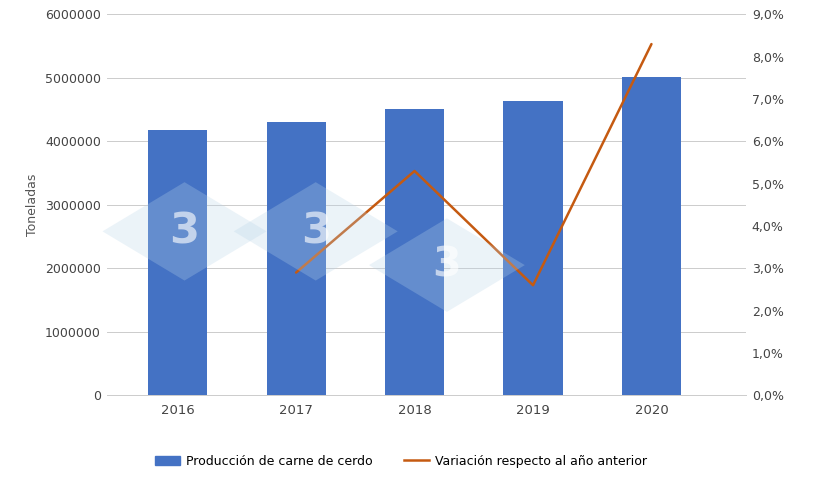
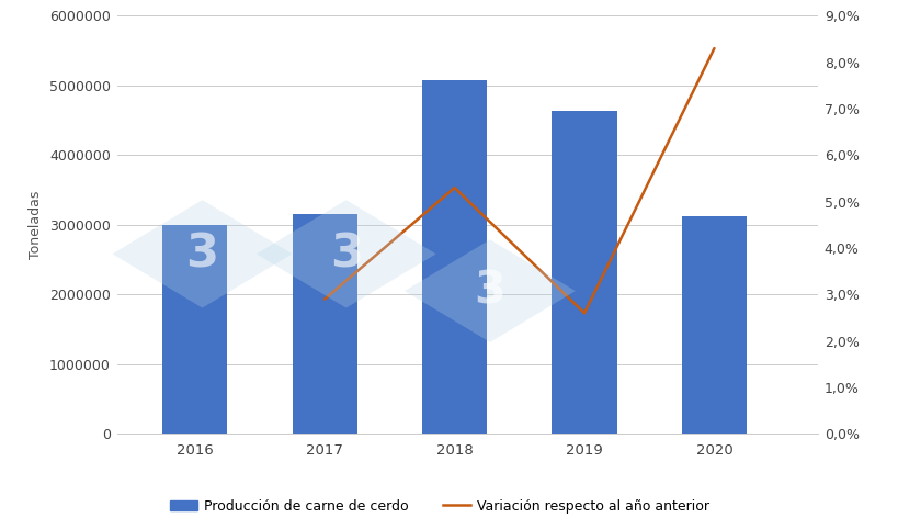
Producción de carne de cerdo/2016: 4180000 -> 3000000
Producción de carne de cerdo/2017: 4300000 -> 3160000
Producción de carne de cerdo/2018: 4510000 -> 5080000
Producción de carne de cerdo/2020: 5020000 -> 3120000
